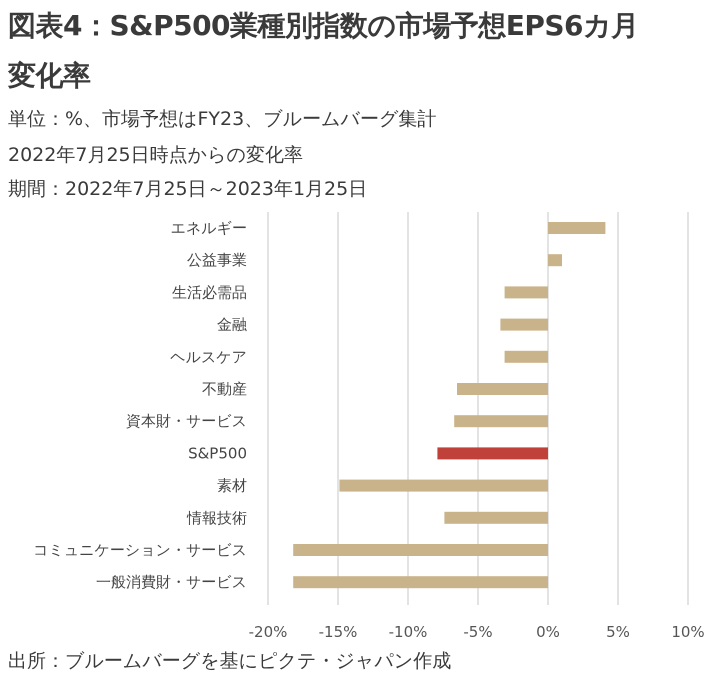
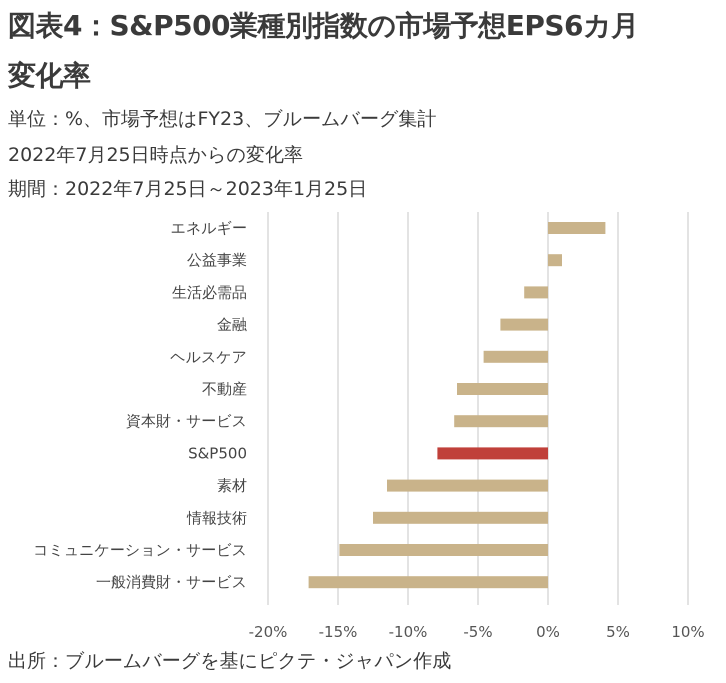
生活必需品: -3.1% -> -1.7%
ヘルスケア: -3.1% -> -4.6%
素材: -14.9% -> -11.5%
情報技術: -7.4% -> -12.5%
コミュニケーション・サービス: -18.2% -> -14.9%
一般消費財・サービス: -18.2% -> -17.1%
